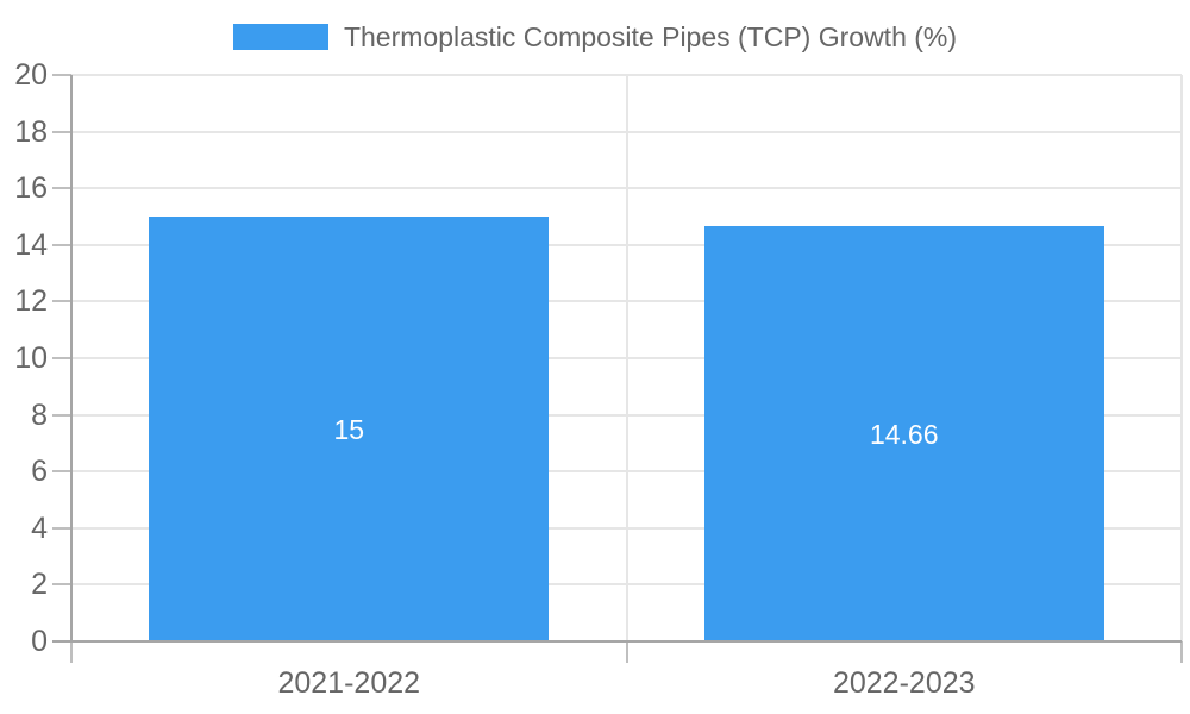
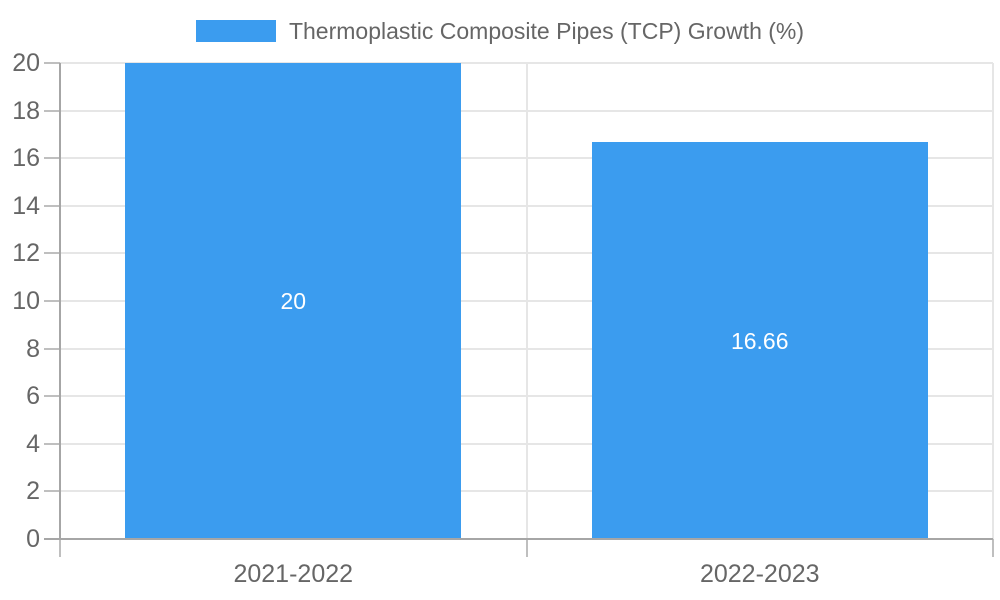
2021-2022: 15 -> 20
2022-2023: 14.66 -> 16.66
